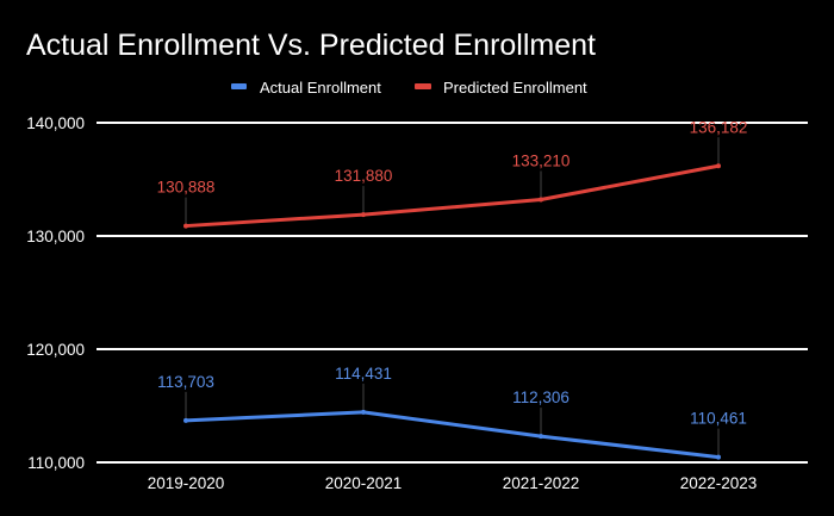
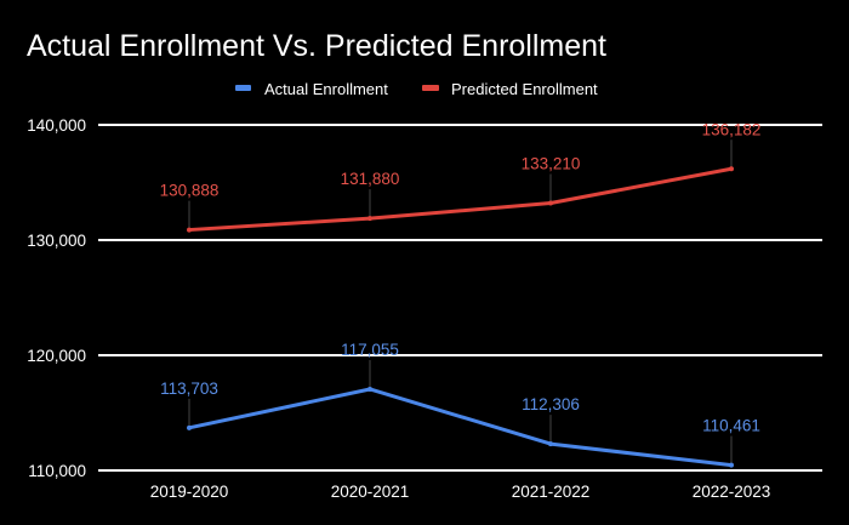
Actual Enrollment/2020-2021: 114,431 -> 117,055
